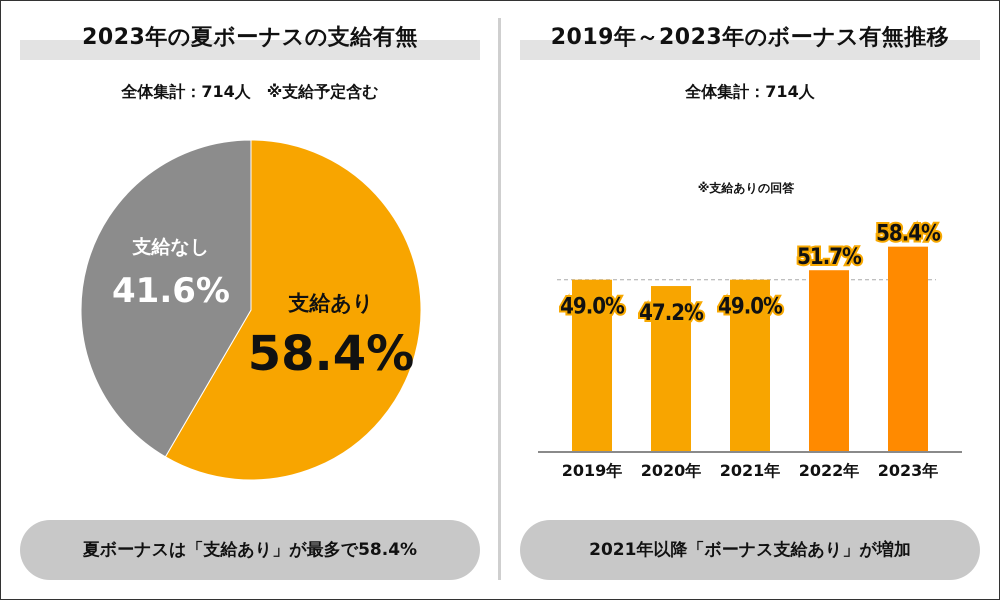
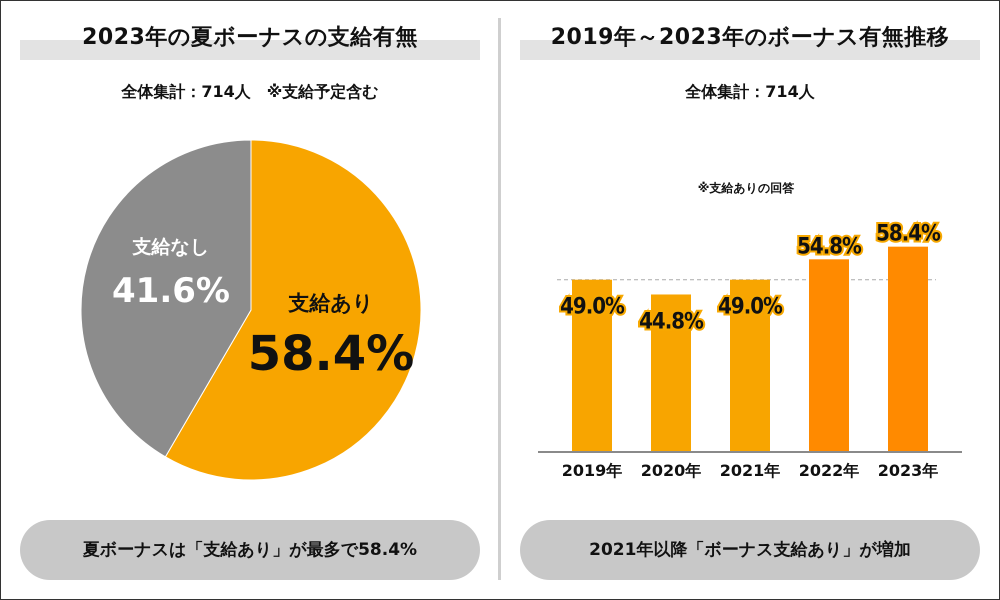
2019年～2023年のボーナス有無推移/2020年: 47.2% -> 44.8%
2019年～2023年のボーナス有無推移/2022年: 51.7% -> 54.8%
